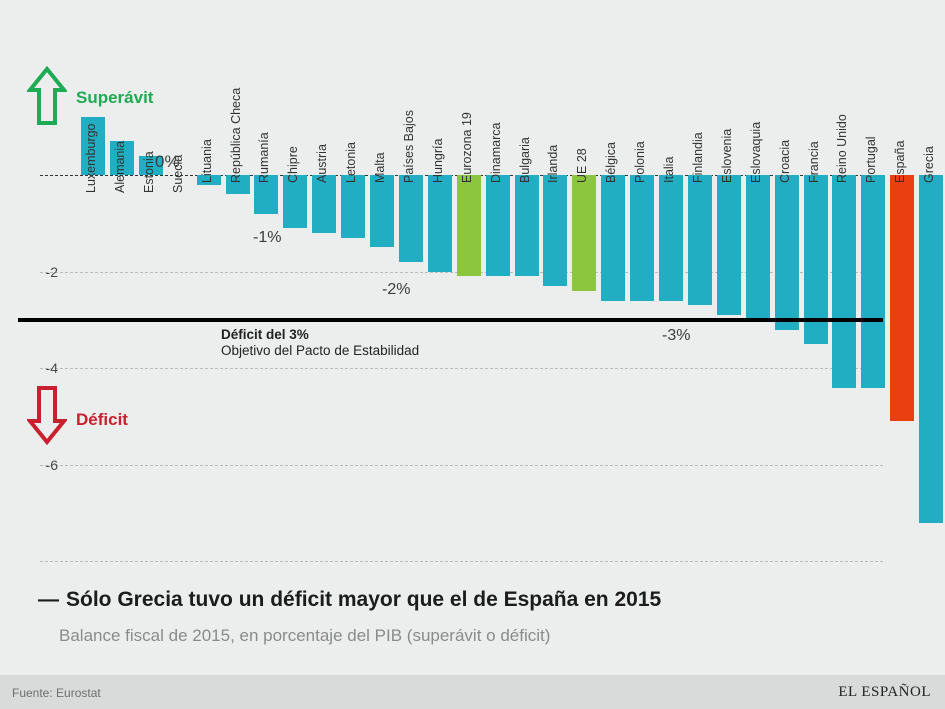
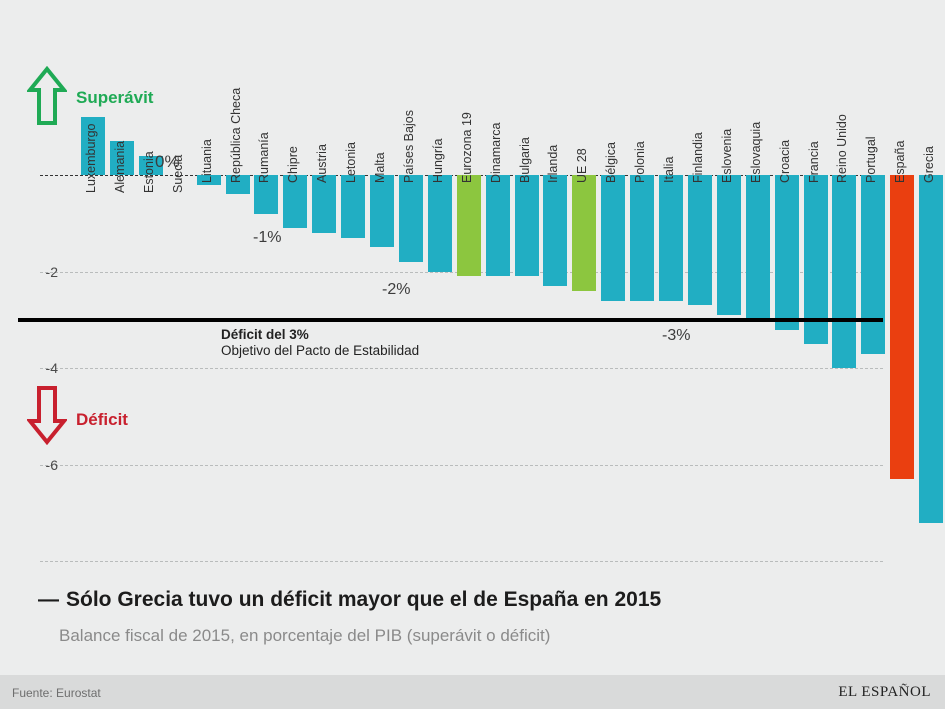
Reino Unido: -4.4 -> -4.0
Portugal: -4.4 -> -3.7
España: -5.1 -> -6.3
